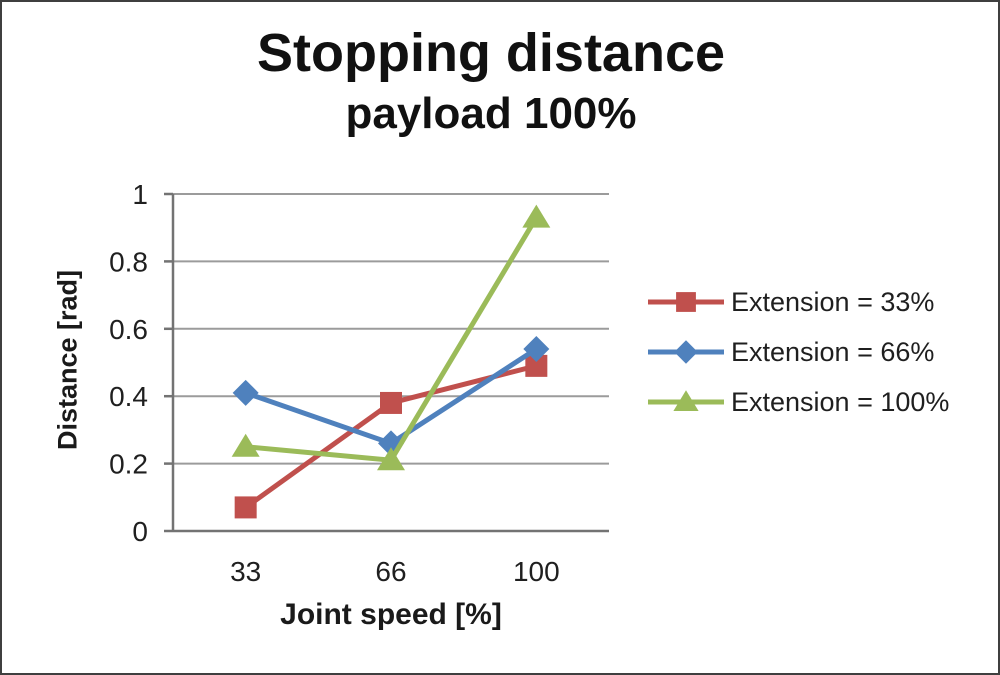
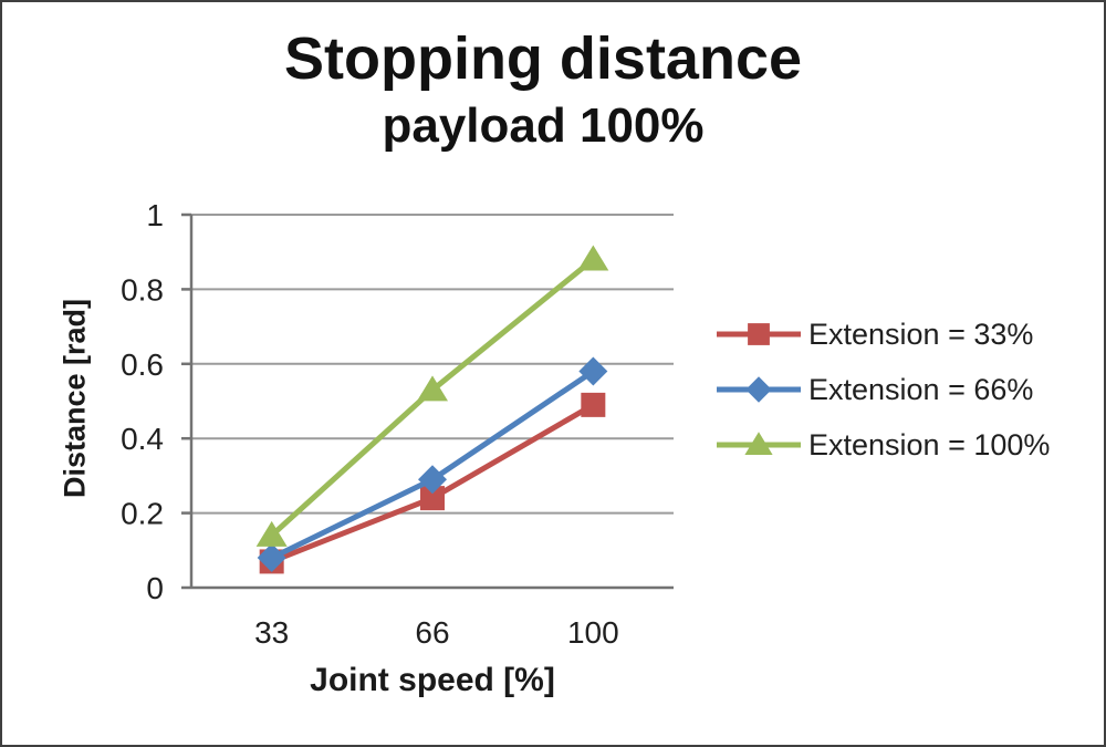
Extension = 66%/33: 0.41 -> 0.08
Extension = 100%/33: 0.25 -> 0.14
Extension = 33%/66: 0.38 -> 0.24
Extension = 66%/66: 0.26 -> 0.29
Extension = 100%/66: 0.21 -> 0.53
Extension = 66%/100: 0.54 -> 0.58
Extension = 100%/100: 0.93 -> 0.88
